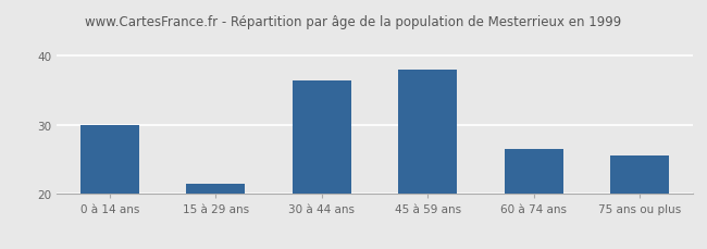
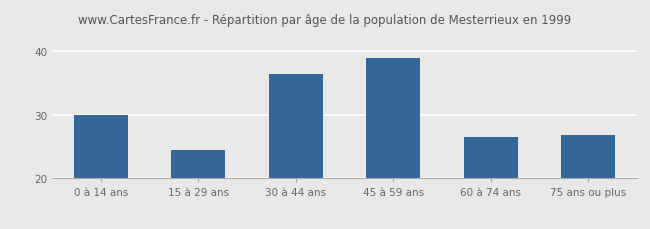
15 à 29 ans: 21.5 -> 24.4
45 à 59 ans: 38.0 -> 39.0
75 ans ou plus: 25.5 -> 26.8
